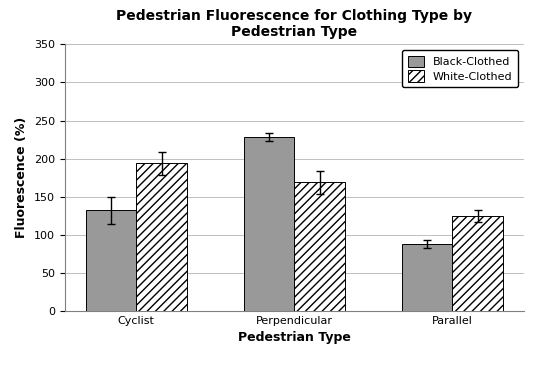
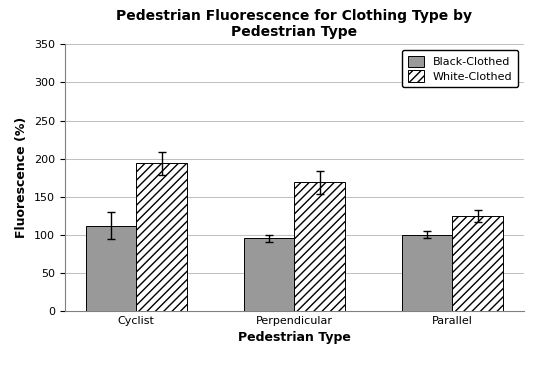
Black-Clothed/Cyclist: 132 -> 112
Black-Clothed/Perpendicular: 228 -> 95
Black-Clothed/Parallel: 88 -> 100
